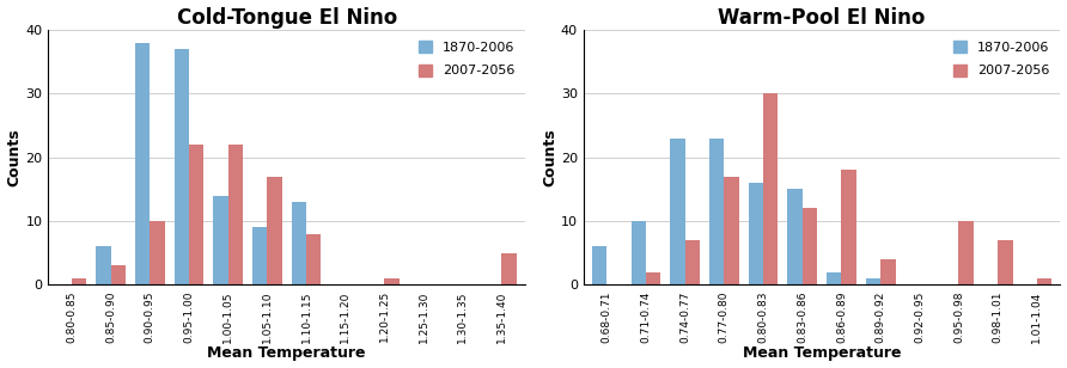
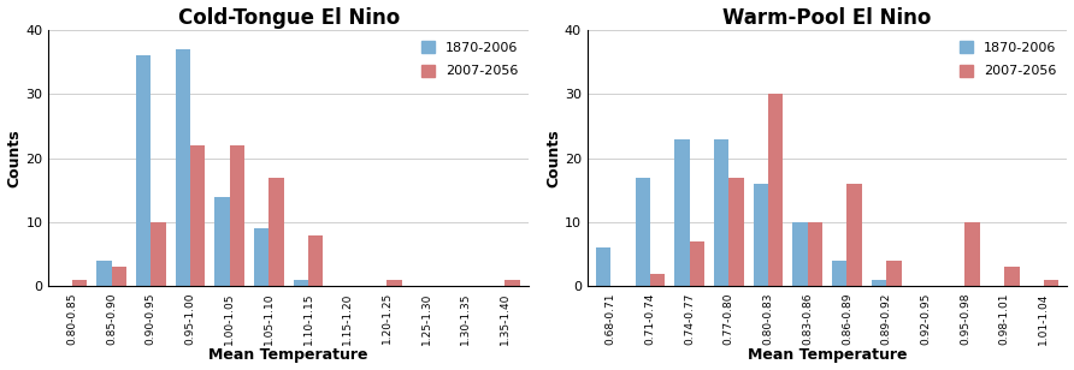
Cold-Tongue El Nino/1870-2006/0.85-0.90: 6 -> 4
Cold-Tongue El Nino/1870-2006/0.90-0.95: 38 -> 36
Cold-Tongue El Nino/1870-2006/1.10-1.15: 13 -> 1
Cold-Tongue El Nino/2007-2056/1.35-1.40: 5 -> 1
Warm-Pool El Nino/1870-2006/0.71-0.74: 10 -> 17
Warm-Pool El Nino/1870-2006/0.83-0.86: 15 -> 10
Warm-Pool El Nino/2007-2056/0.83-0.86: 12 -> 10
Warm-Pool El Nino/1870-2006/0.86-0.89: 2 -> 4
Warm-Pool El Nino/2007-2056/0.86-0.89: 18 -> 16
Warm-Pool El Nino/2007-2056/0.98-1.01: 7 -> 3
